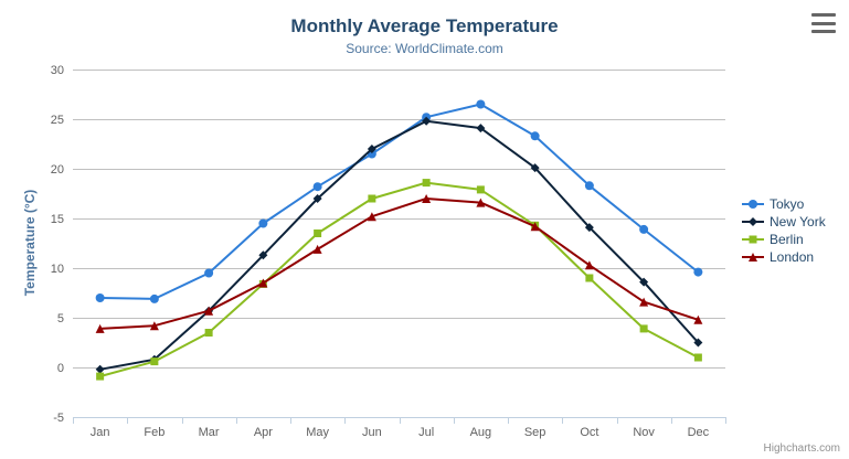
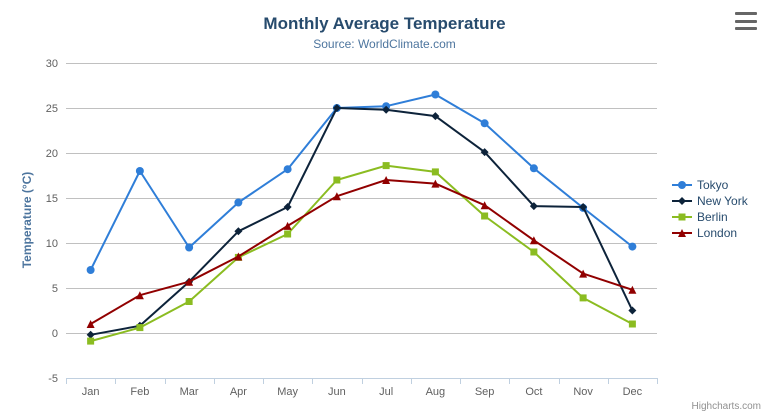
London/Jan: 4 -> 1
Tokyo/Feb: 7 -> 18
New York/May: 17 -> 14
Berlin/May: 14 -> 11
Tokyo/Jun: 22 -> 25
New York/Jun: 22 -> 25
Berlin/Sep: 14 -> 13
New York/Nov: 9 -> 14
